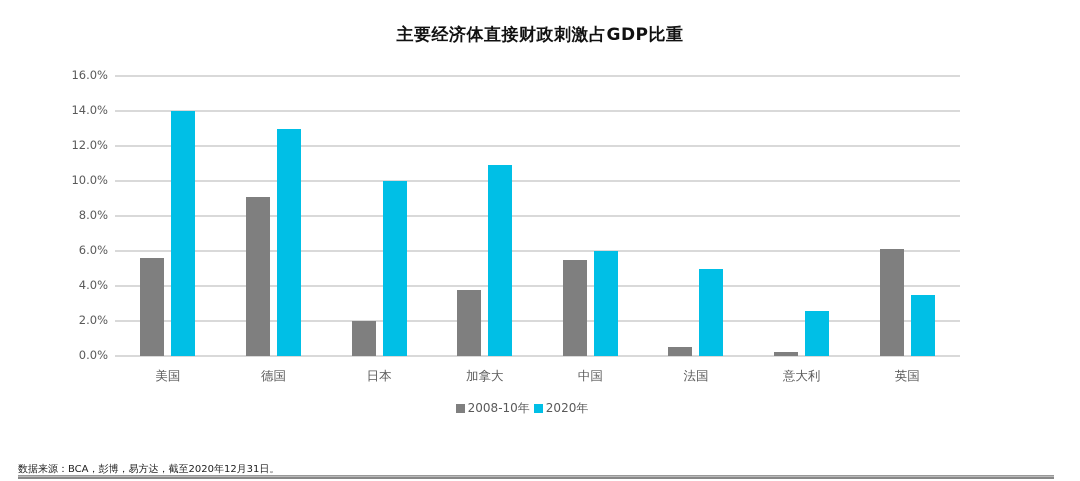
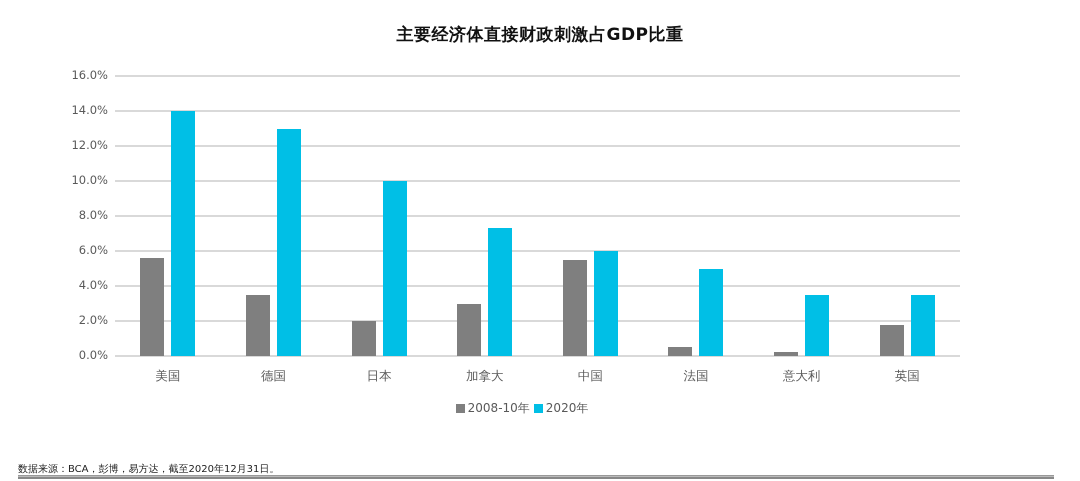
2008-10年/德国: 9.1% -> 3.5%
2008-10年/加拿大: 3.8% -> 3.0%
2020年/加拿大: 10.9% -> 7.3%
2020年/意大利: 2.6% -> 3.5%
2008-10年/英国: 6.1% -> 1.8%
